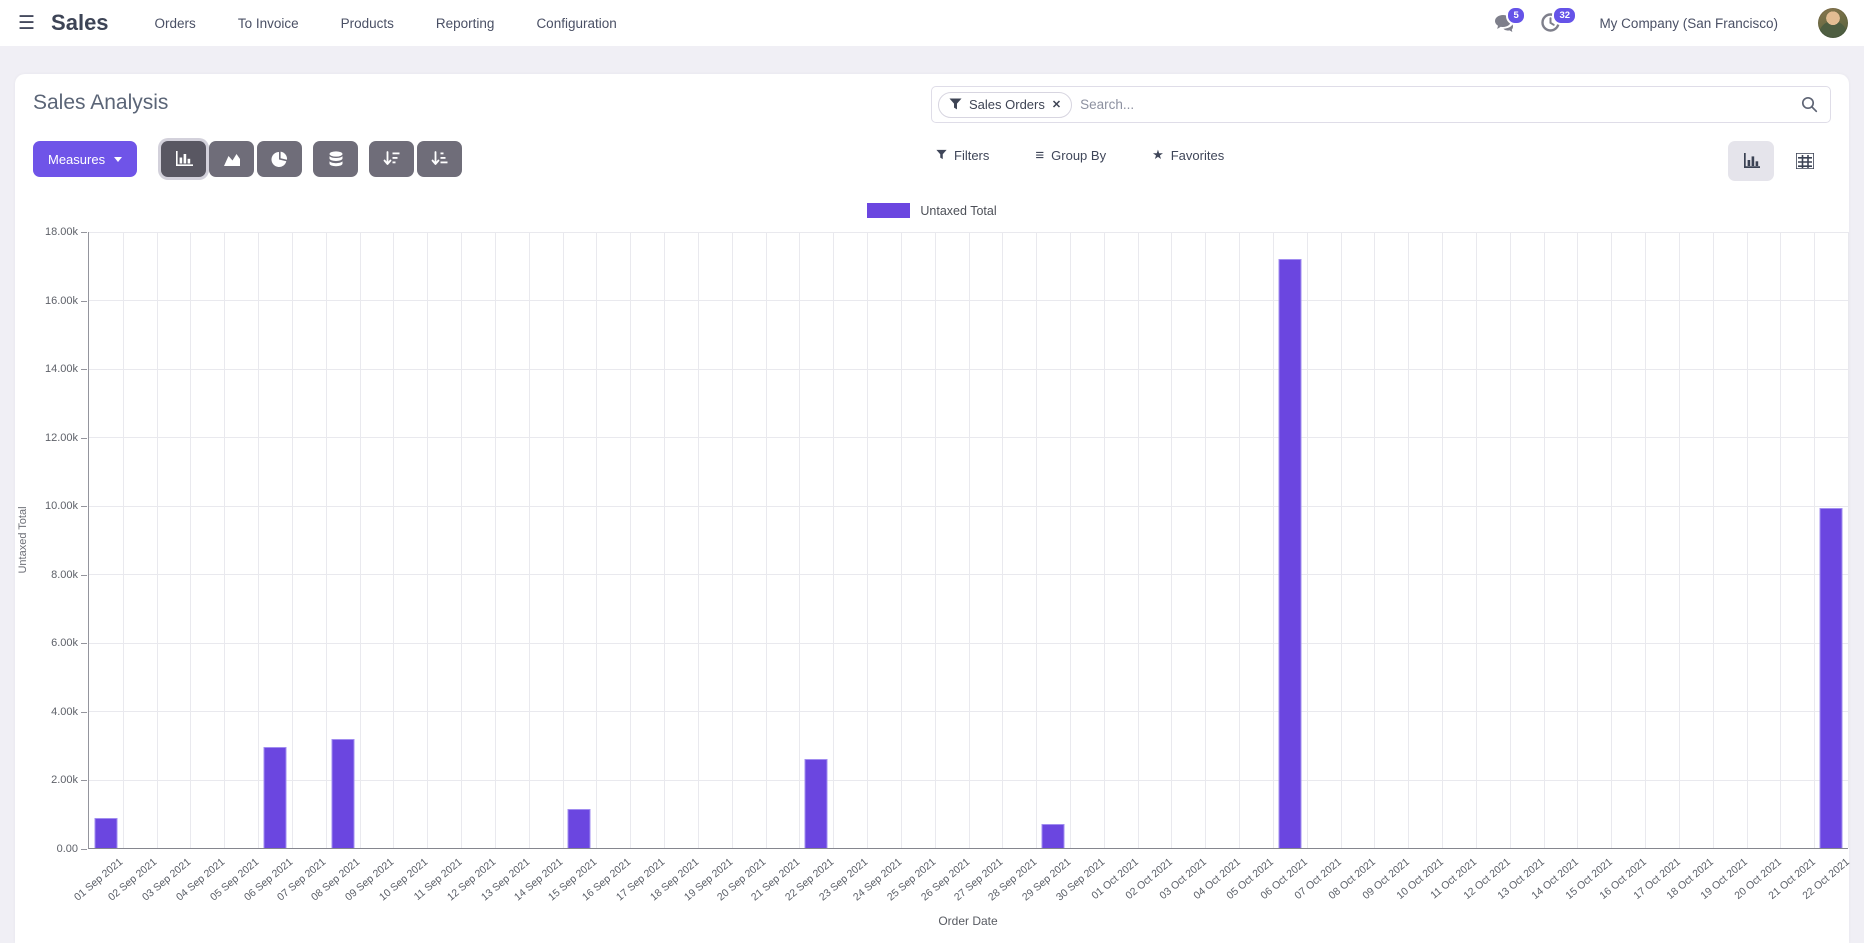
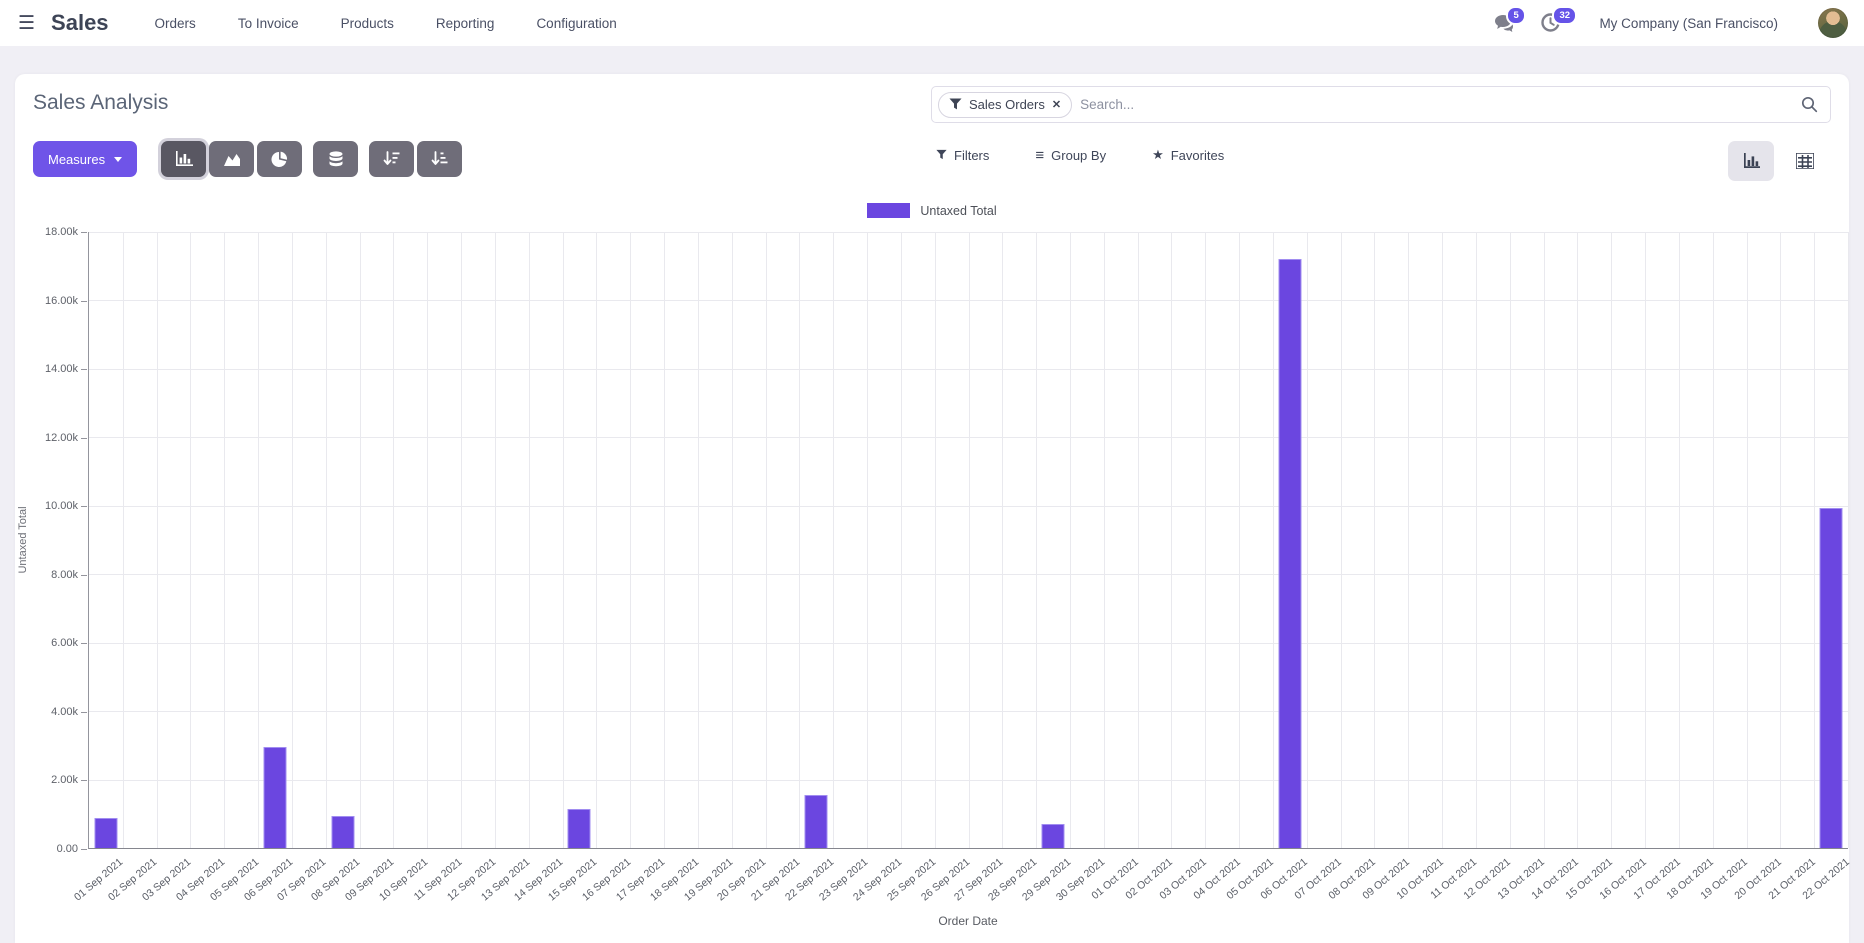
08 Sep 2021: 3.2k -> 1.0k
22 Sep 2021: 2.6k -> 1.6k
